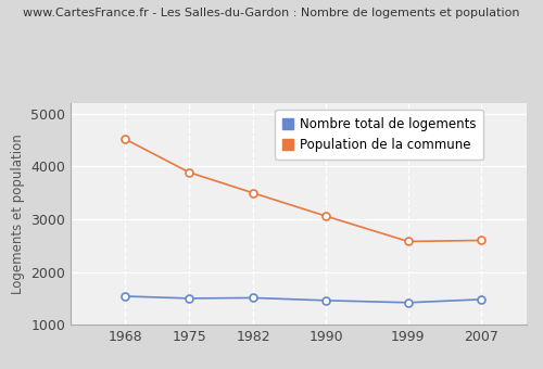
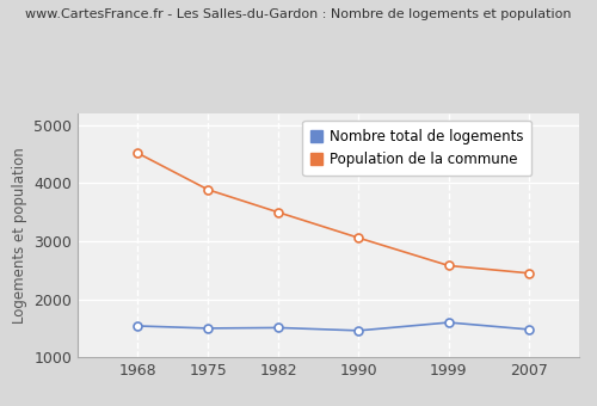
Nombre total de logements/1999: 1420 -> 1600
Population de la commune/2007: 2600 -> 2450
